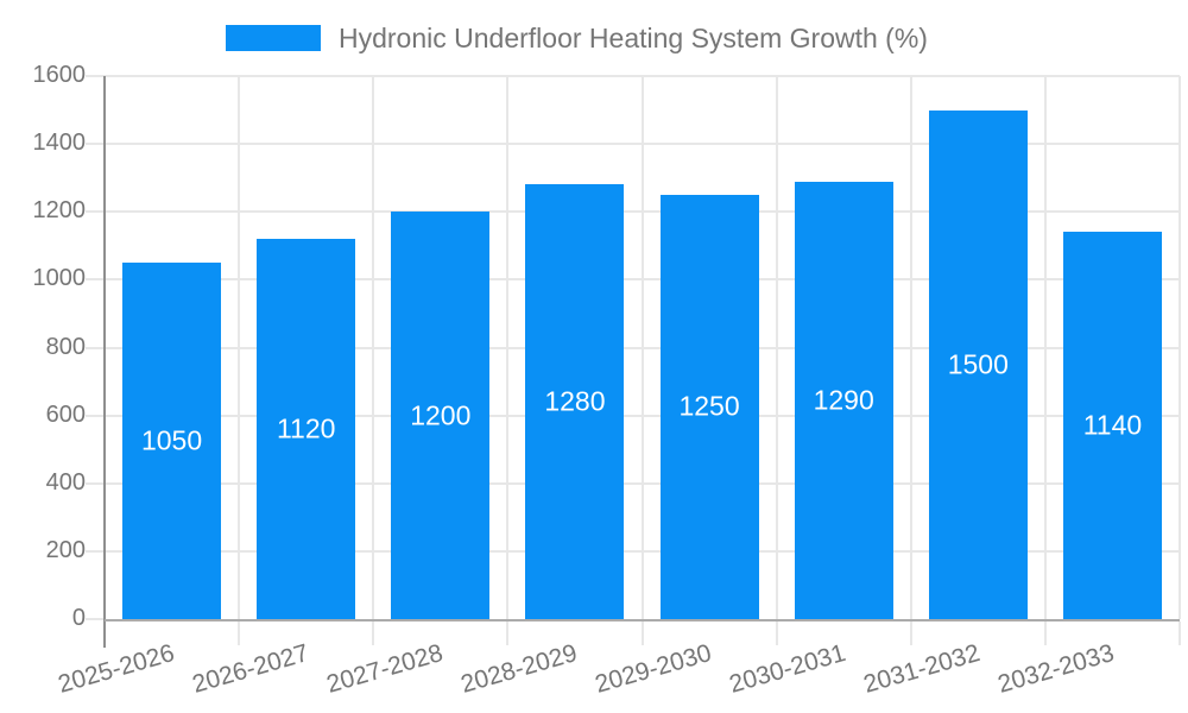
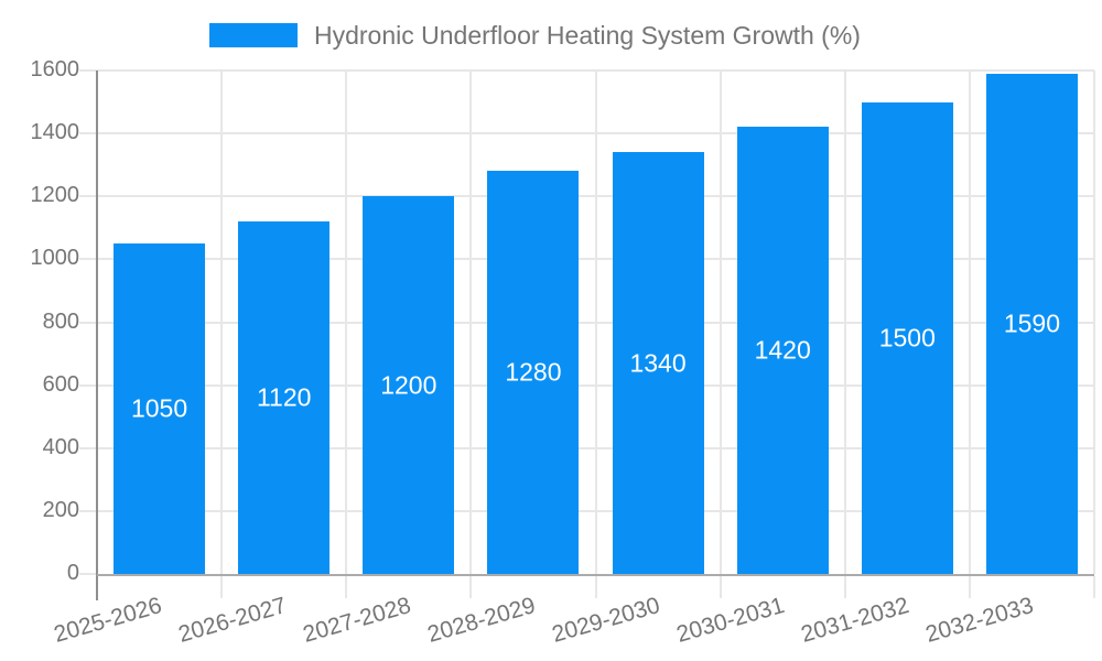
2029-2030: 1250 -> 1340
2030-2031: 1290 -> 1420
2032-2033: 1140 -> 1590
